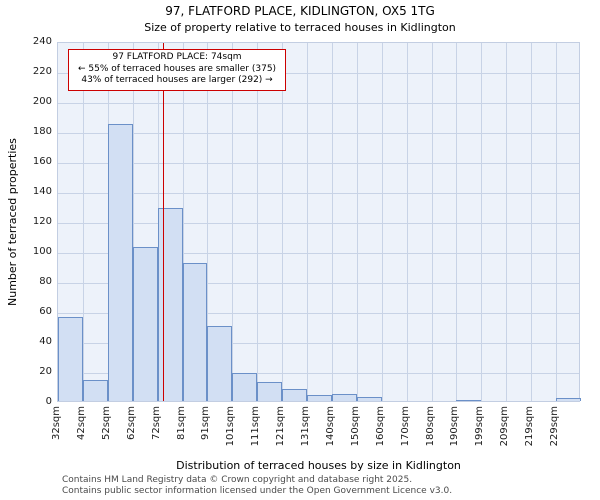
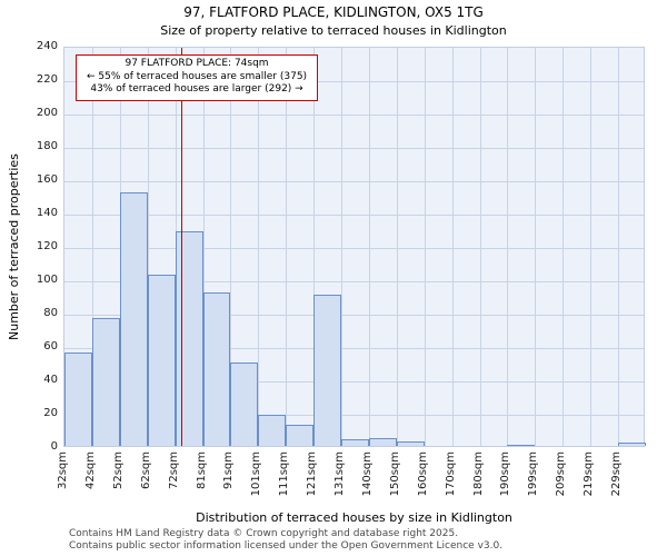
42sqm: 14 -> 77
52sqm: 185 -> 152
121sqm: 8 -> 91
